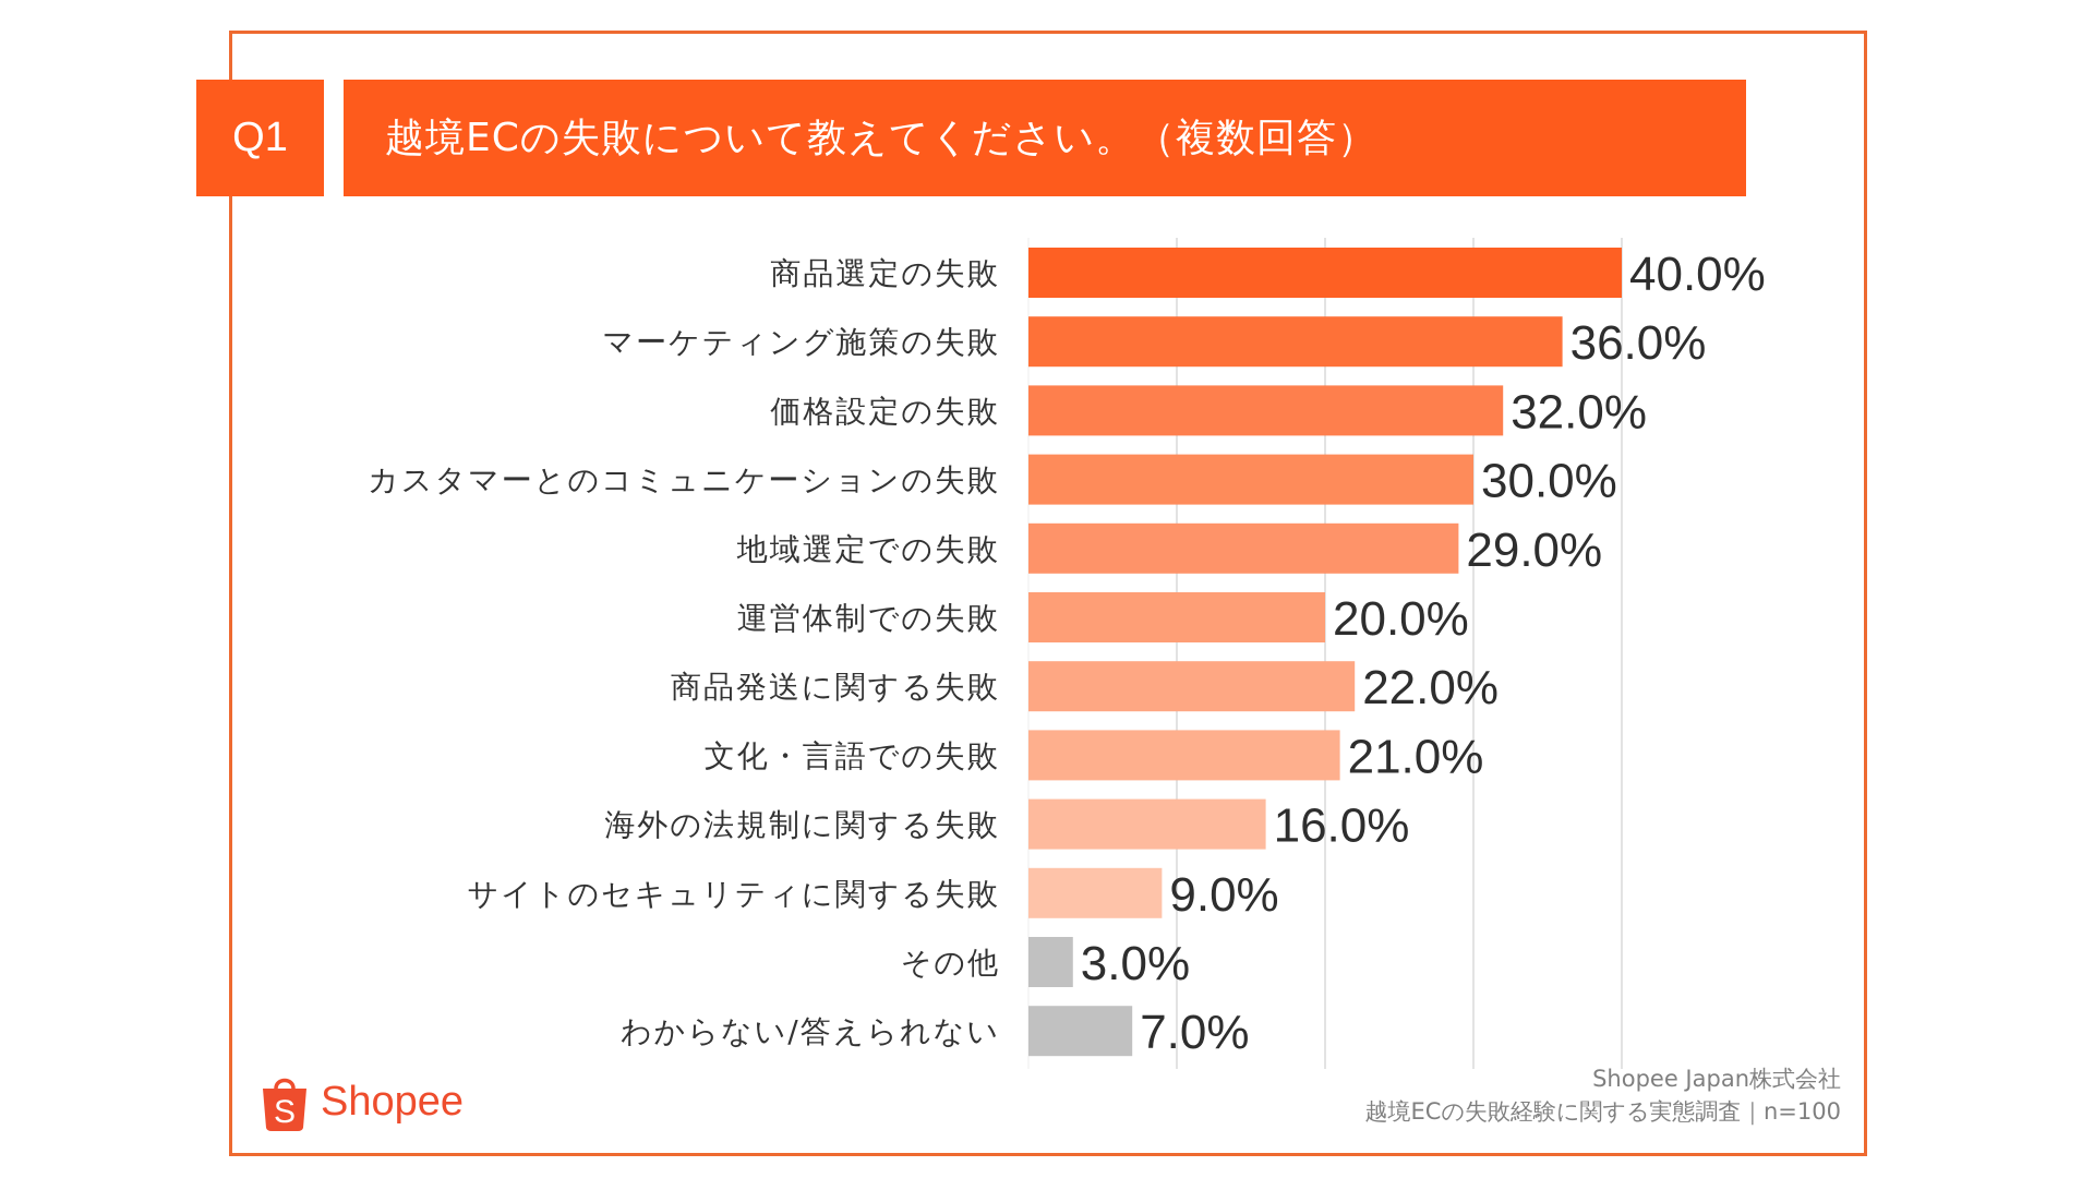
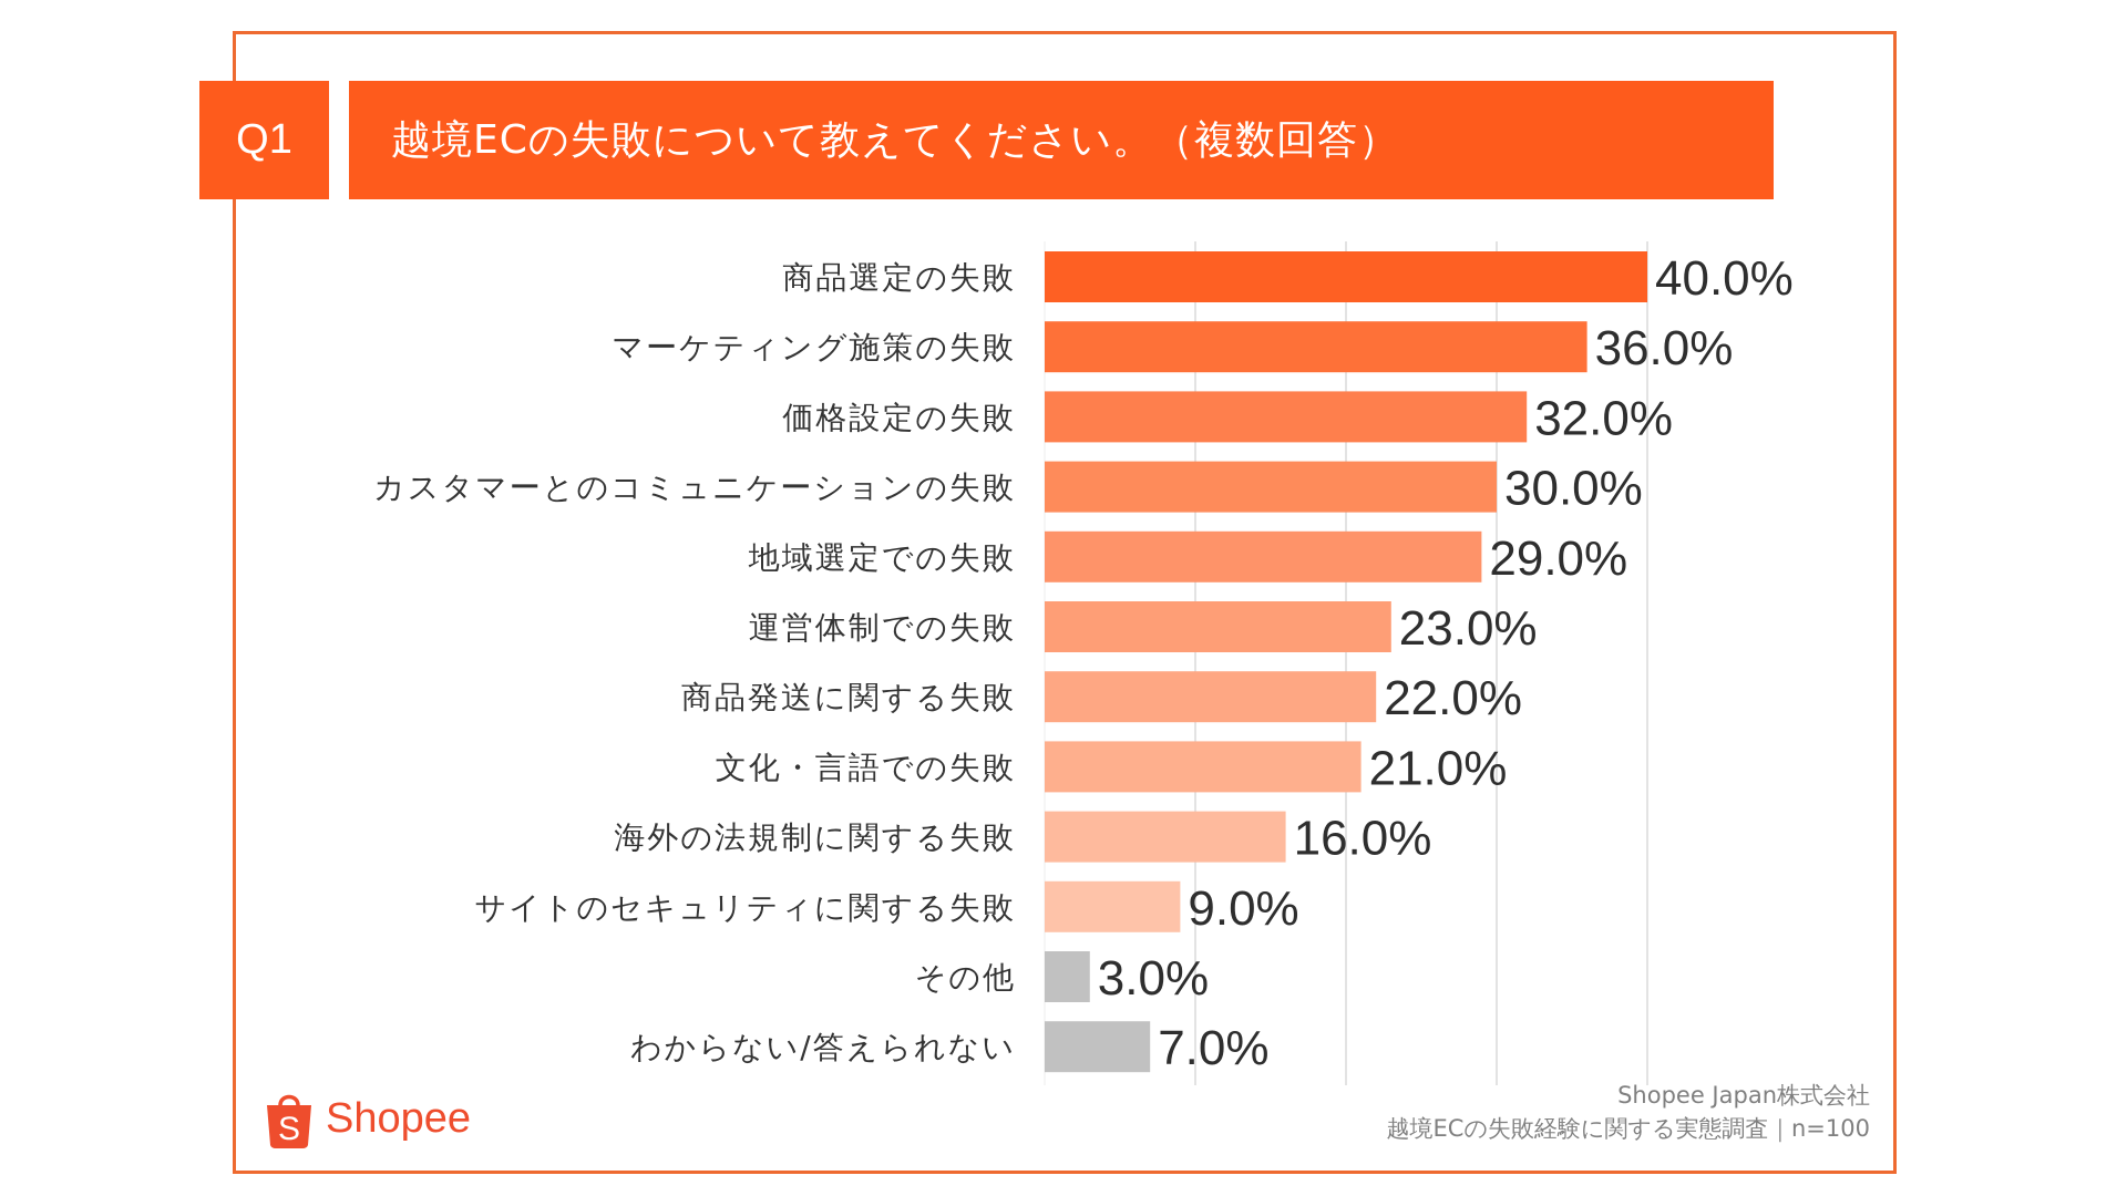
運営体制での失敗: 20.0% -> 23.0%
